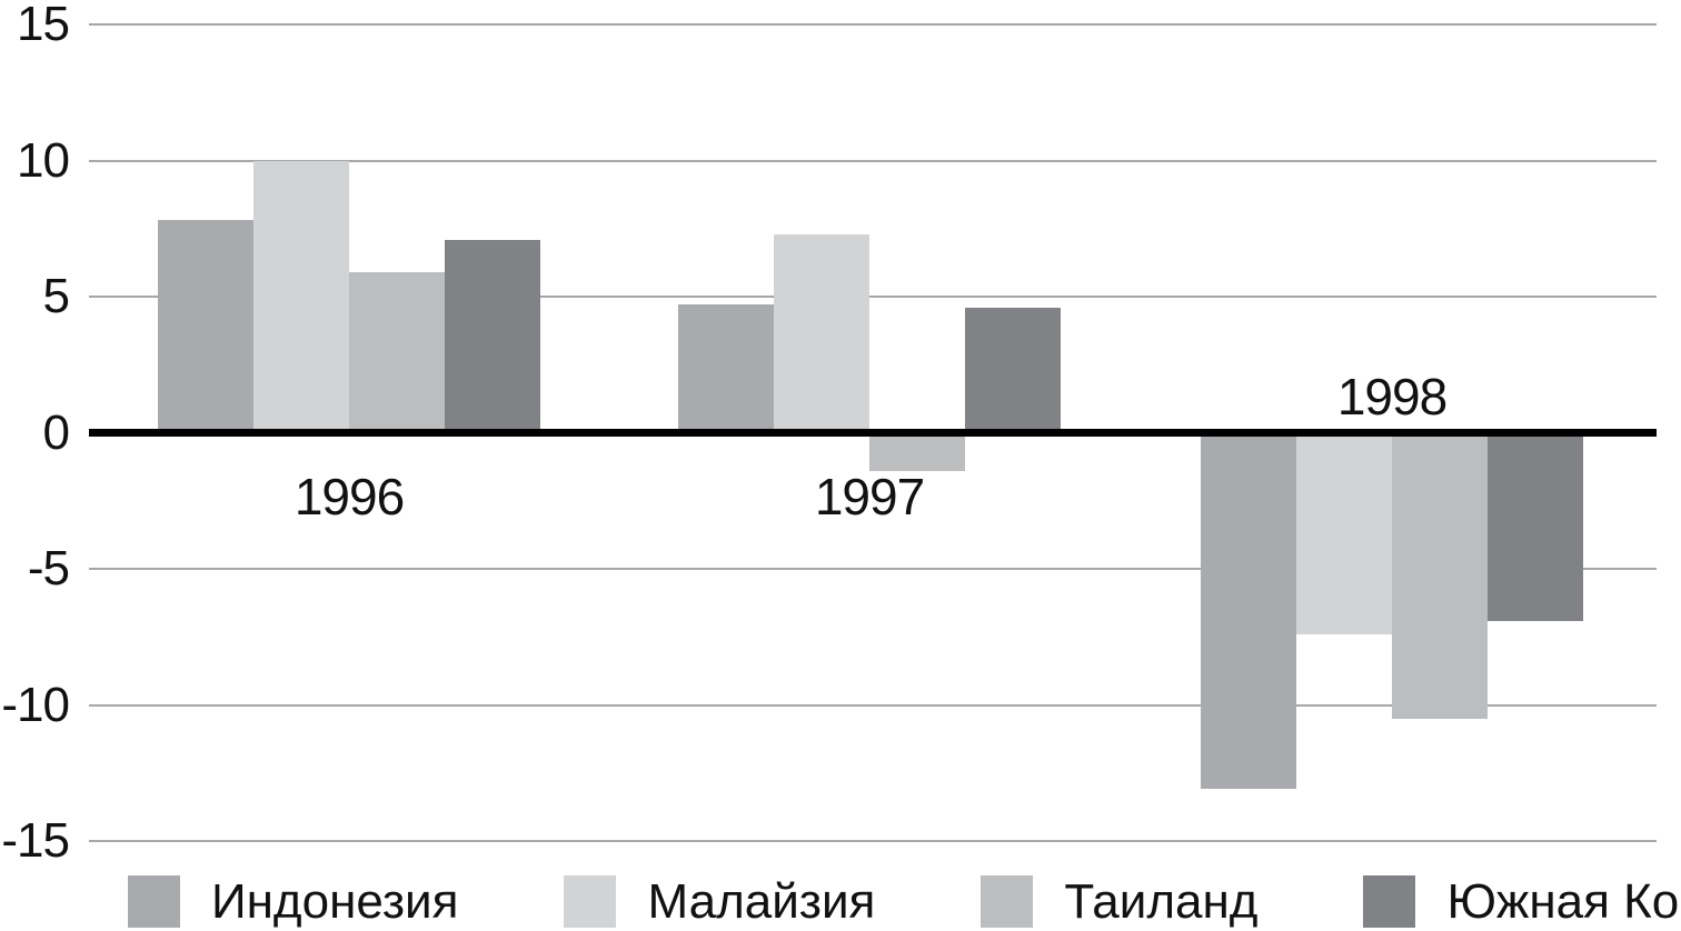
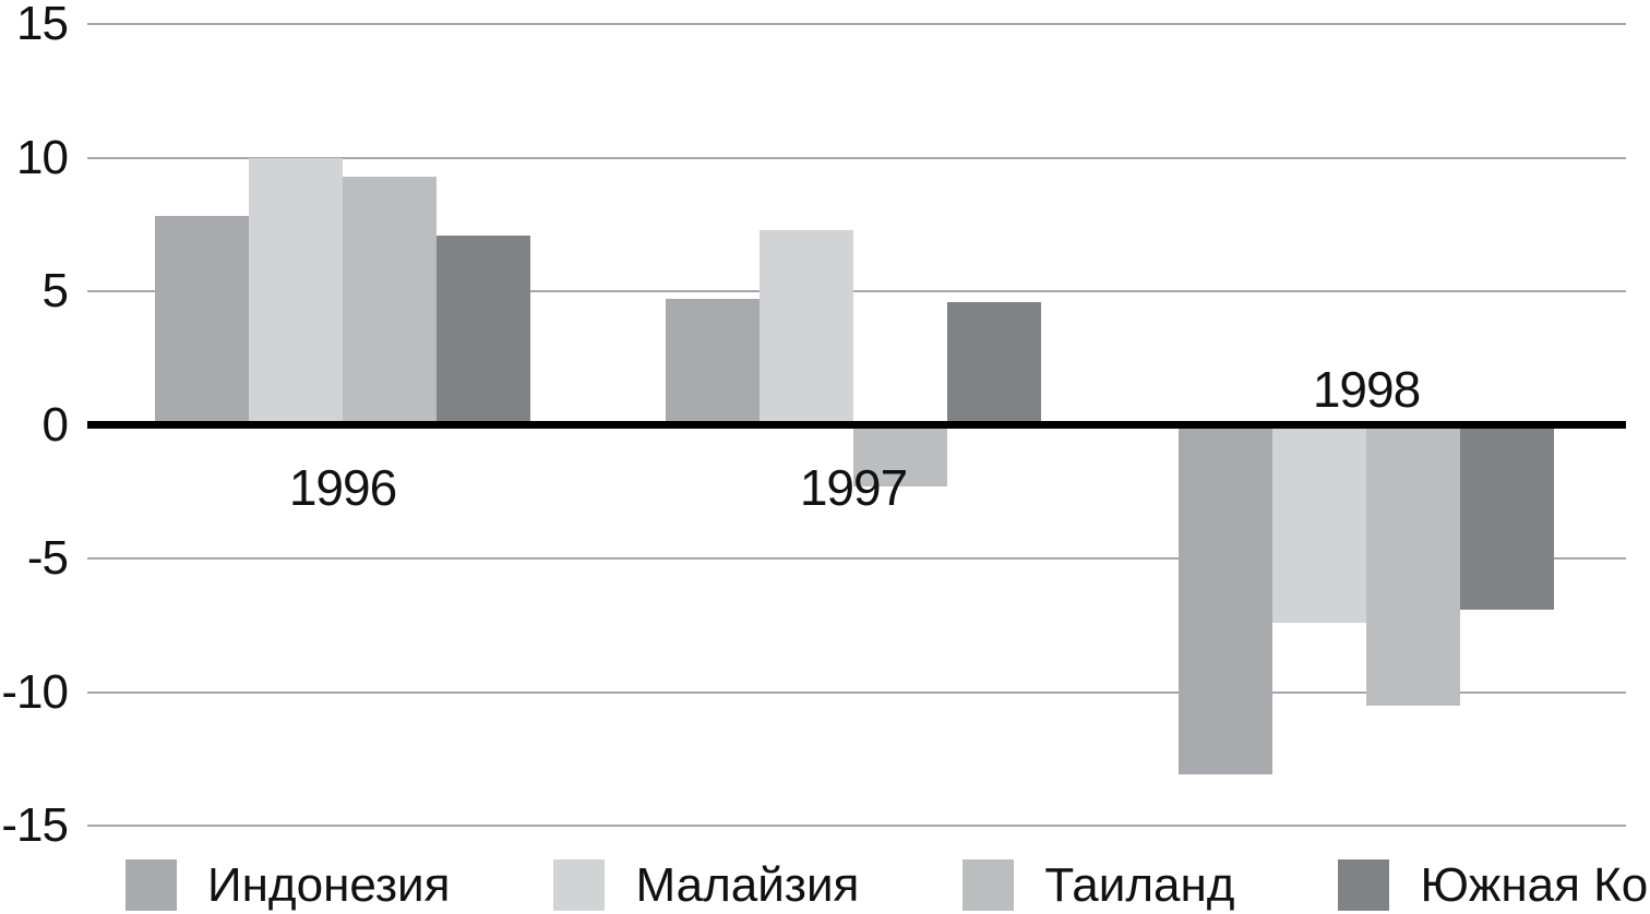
Таиланд/1996: 5.9 -> 9.3
Таиланд/1997: -1.4 -> -2.3
